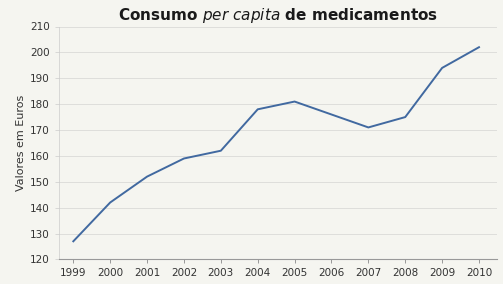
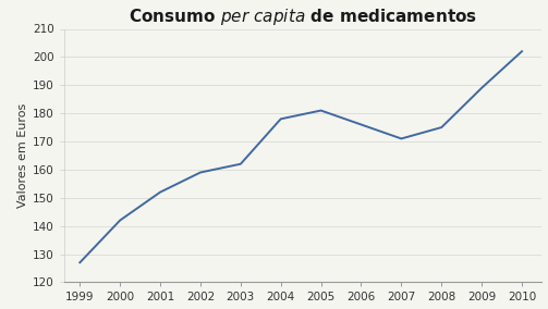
2009: 194 -> 189
